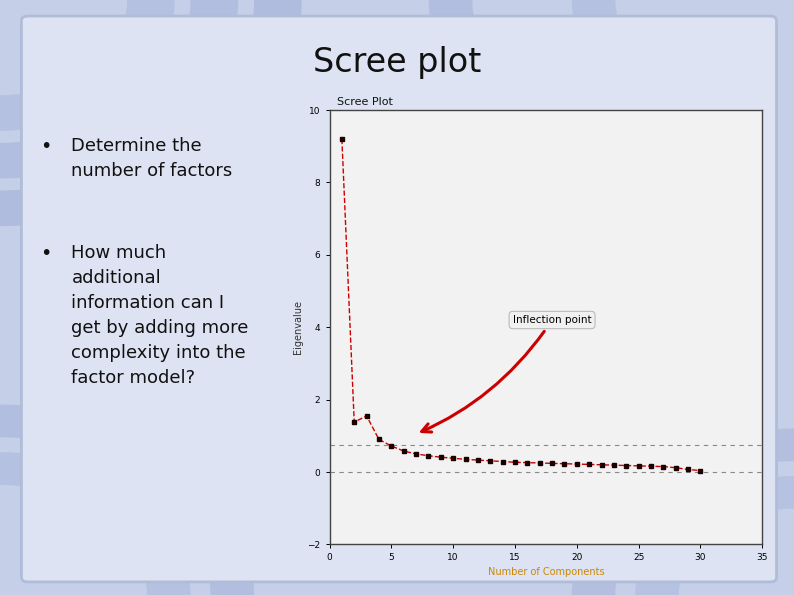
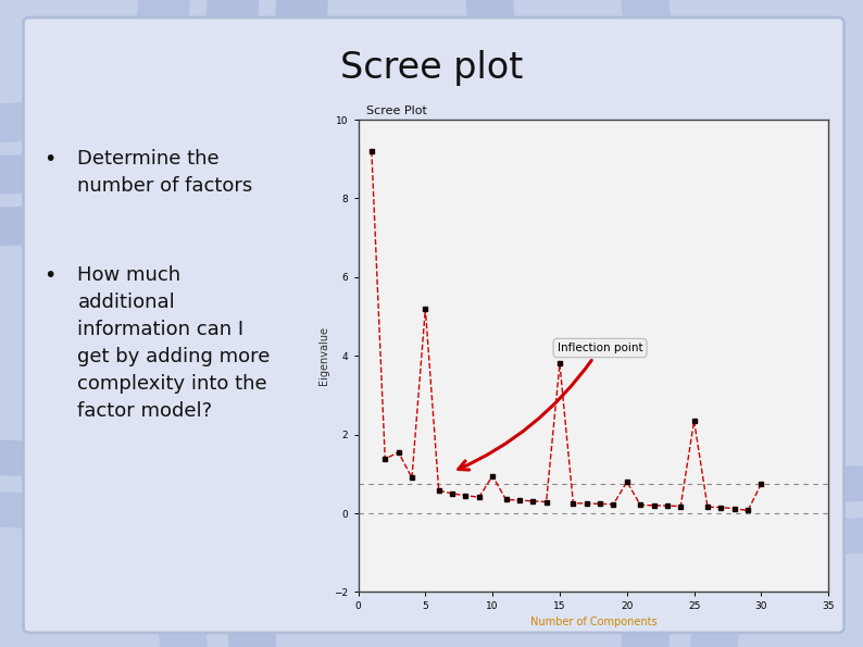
5: 0.72 -> 5.20
10: 0.38 -> 0.95
15: 0.27 -> 3.80
20: 0.22 -> 0.80
25: 0.17 -> 2.35
30: 0.04 -> 0.75
